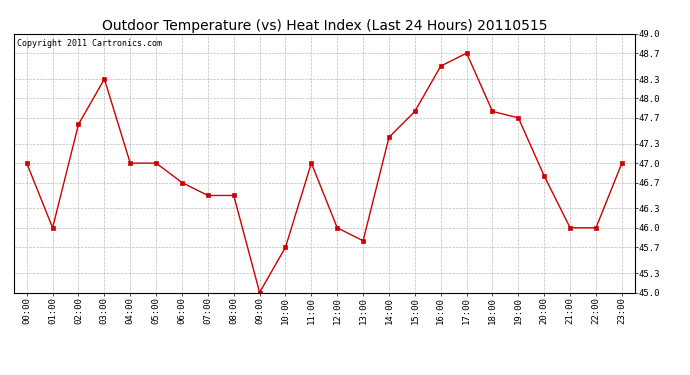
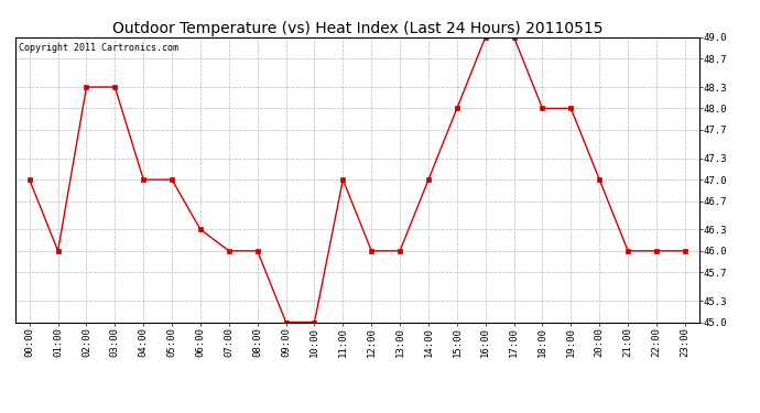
02:00: 47.6 -> 48.3
06:00: 46.7 -> 46.3
07:00: 46.5 -> 46.0
08:00: 46.5 -> 46.0
10:00: 45.7 -> 45.0
13:00: 45.8 -> 46.0
14:00: 47.4 -> 47.0
15:00: 47.8 -> 48.0
16:00: 48.5 -> 49.0
17:00: 48.7 -> 49.0
18:00: 47.8 -> 48.0
19:00: 47.7 -> 48.0
20:00: 46.8 -> 47.0
23:00: 47.0 -> 46.0
